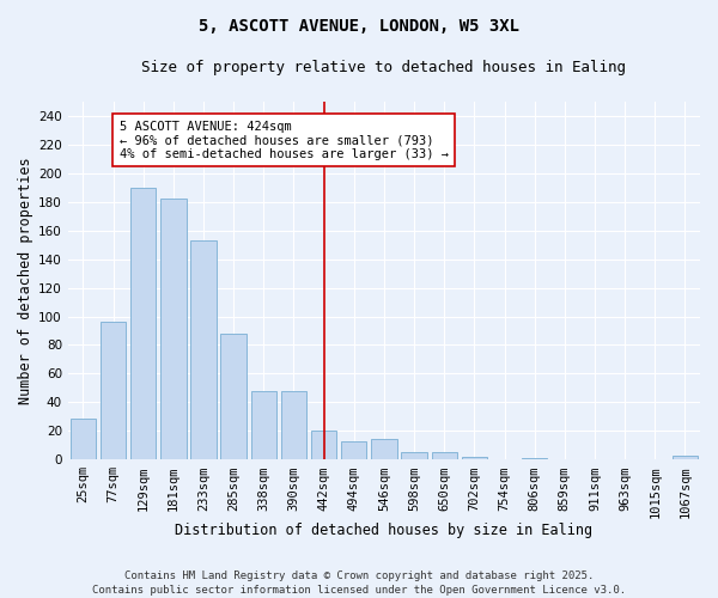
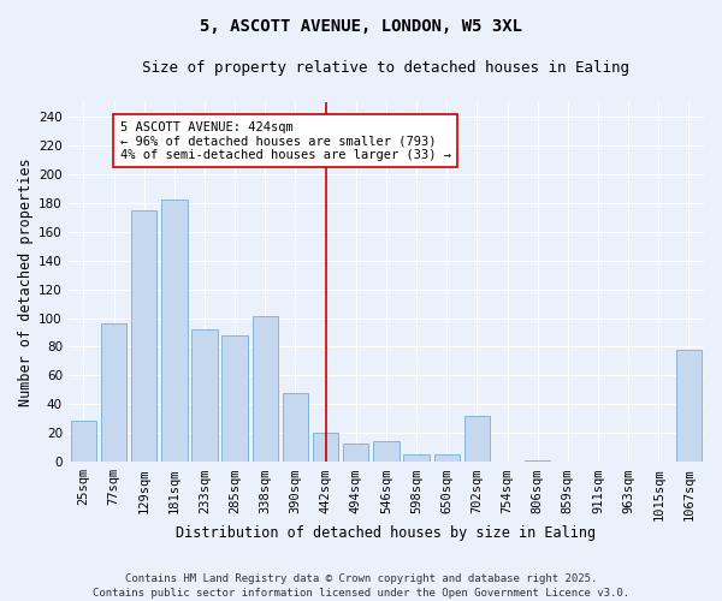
129sqm: 190 -> 175
233sqm: 153 -> 92
338sqm: 48 -> 101
702sqm: 2 -> 32
1067sqm: 3 -> 78
